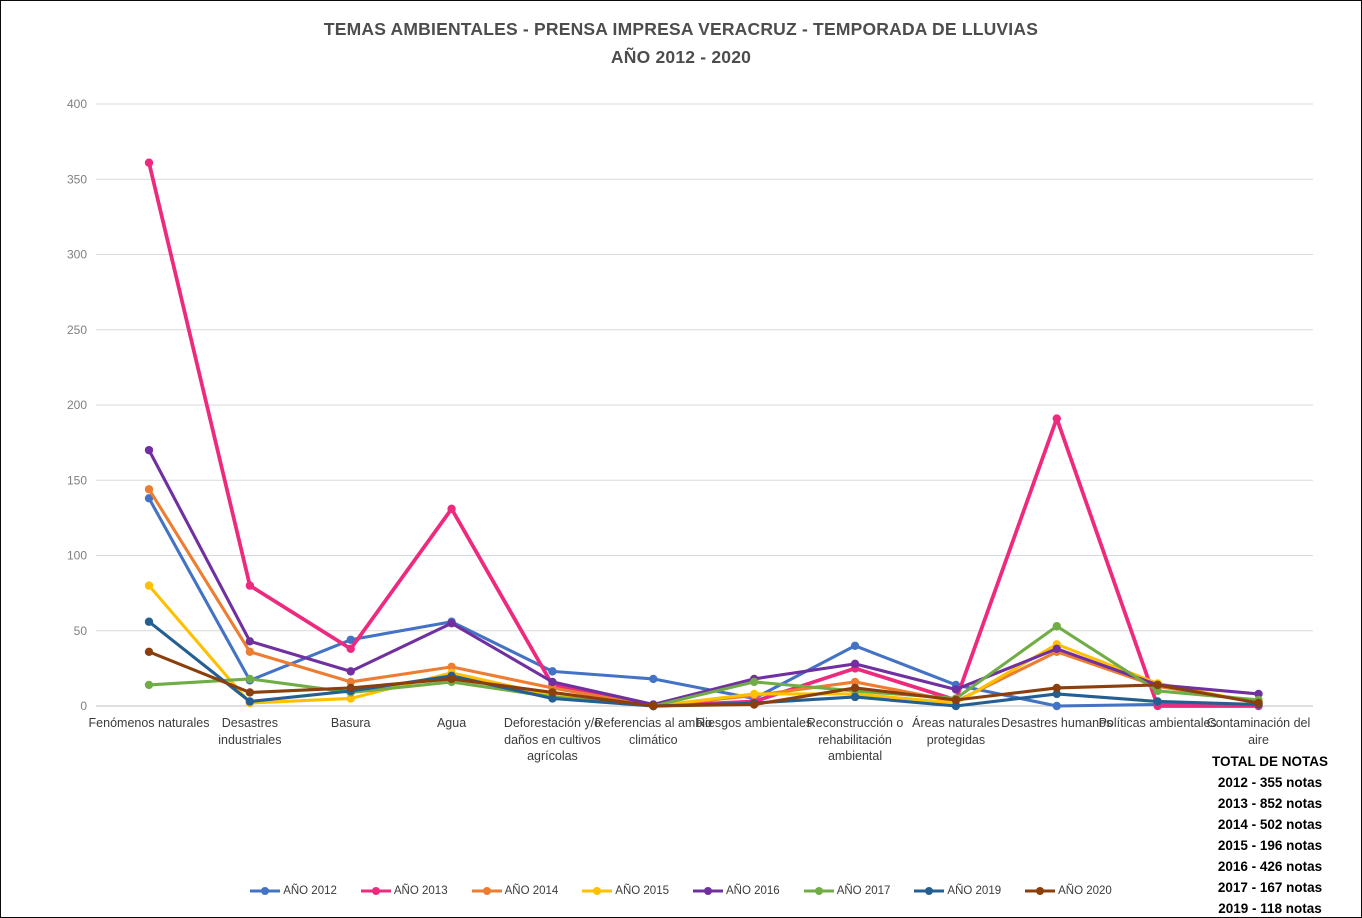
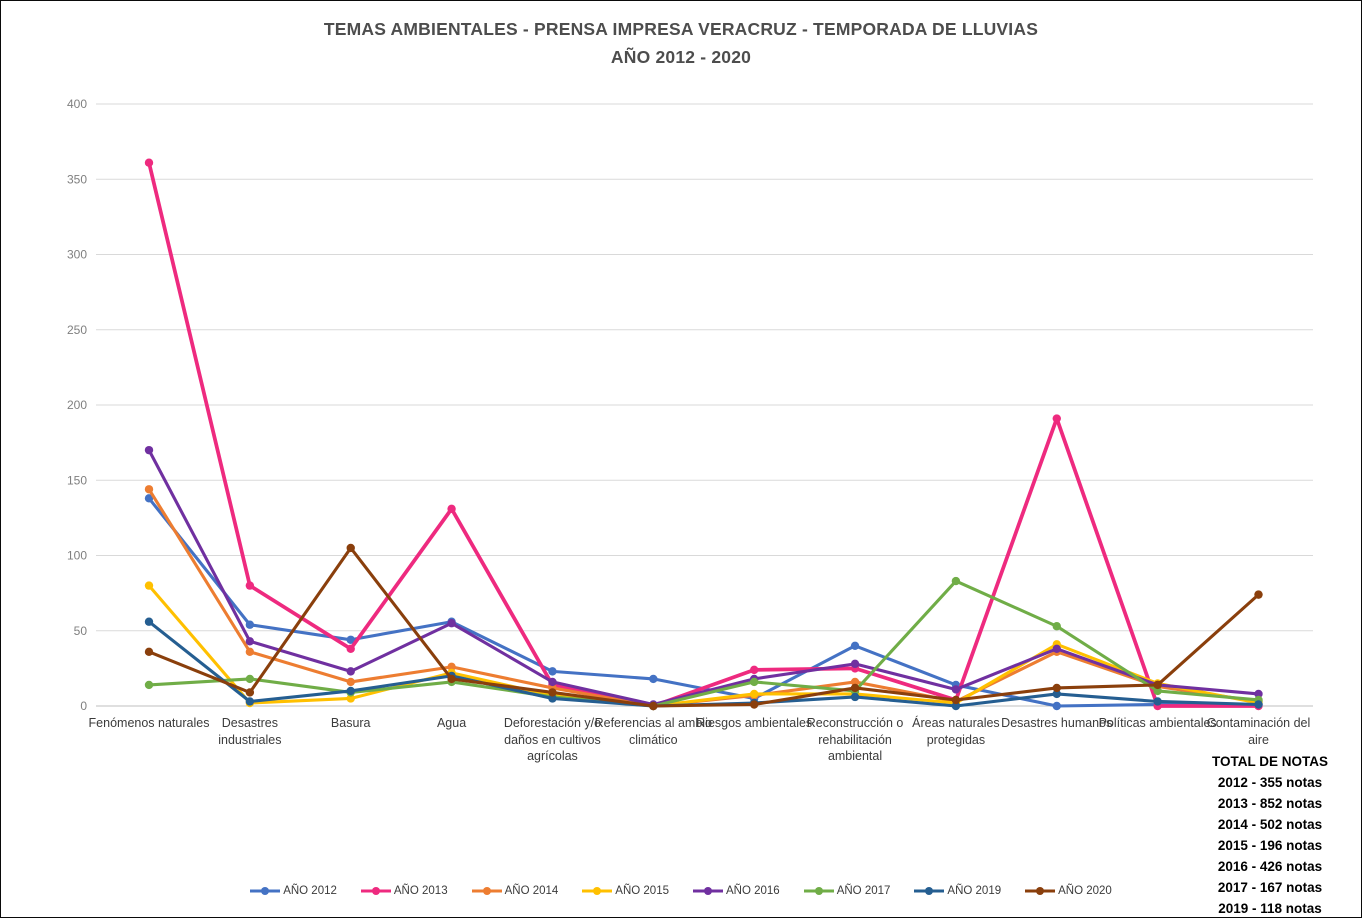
AÑO 2012/Desastres industriales: 17 -> 54
AÑO 2020/Basura: 12 -> 105
AÑO 2013/Riesgos ambientales: 3 -> 24
AÑO 2017/Áreas naturales protegidas: 5 -> 83
AÑO 2020/Contaminación del aire: 2 -> 74
